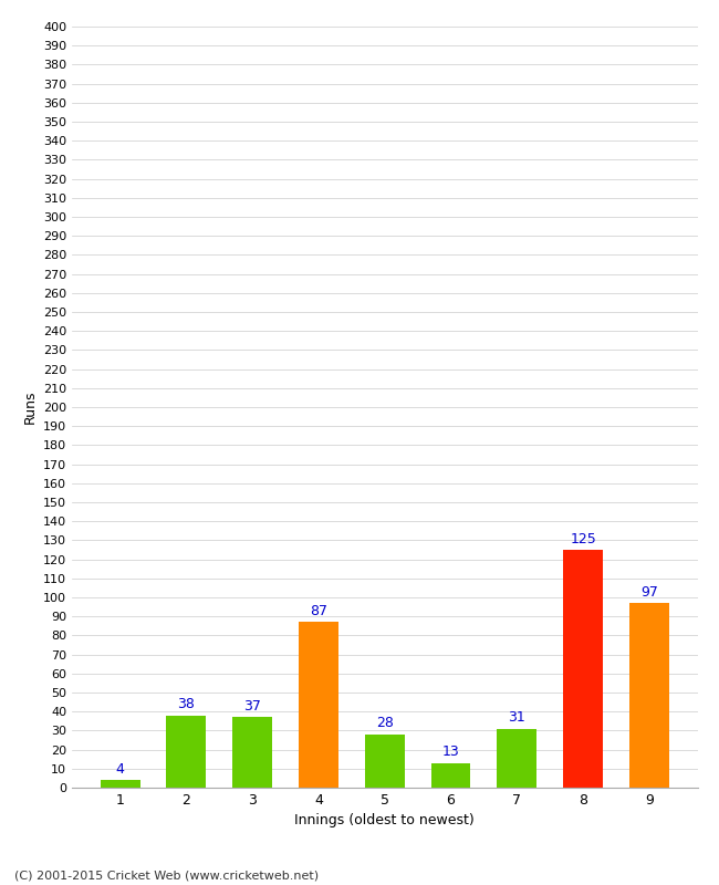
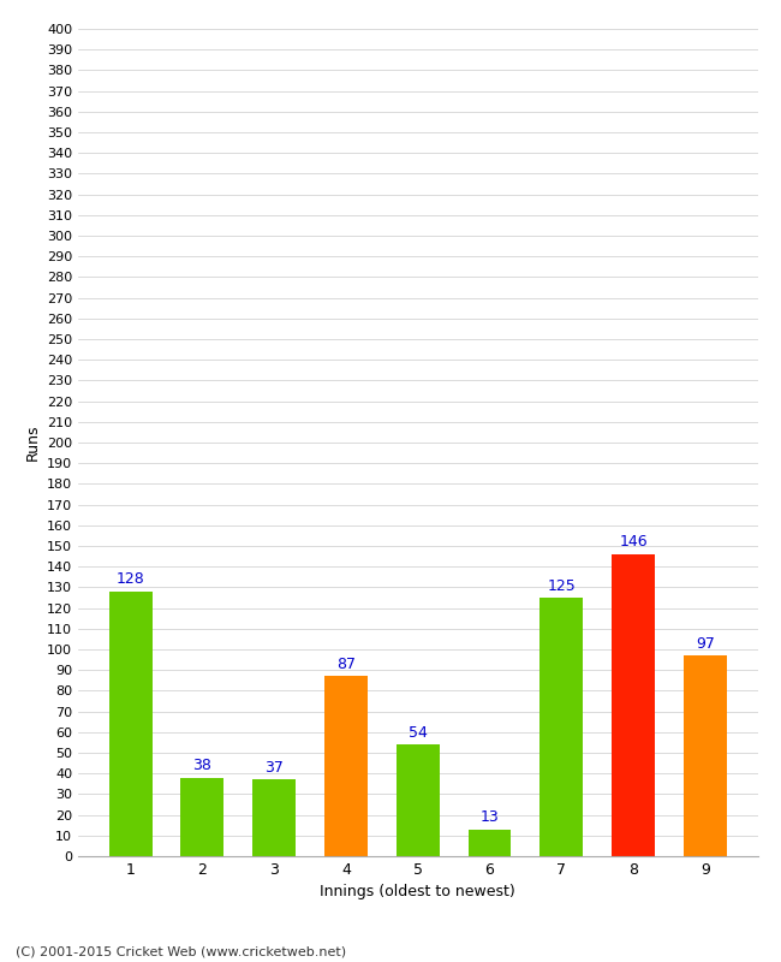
1: 4 -> 128
5: 28 -> 54
7: 31 -> 125
8: 125 -> 146
